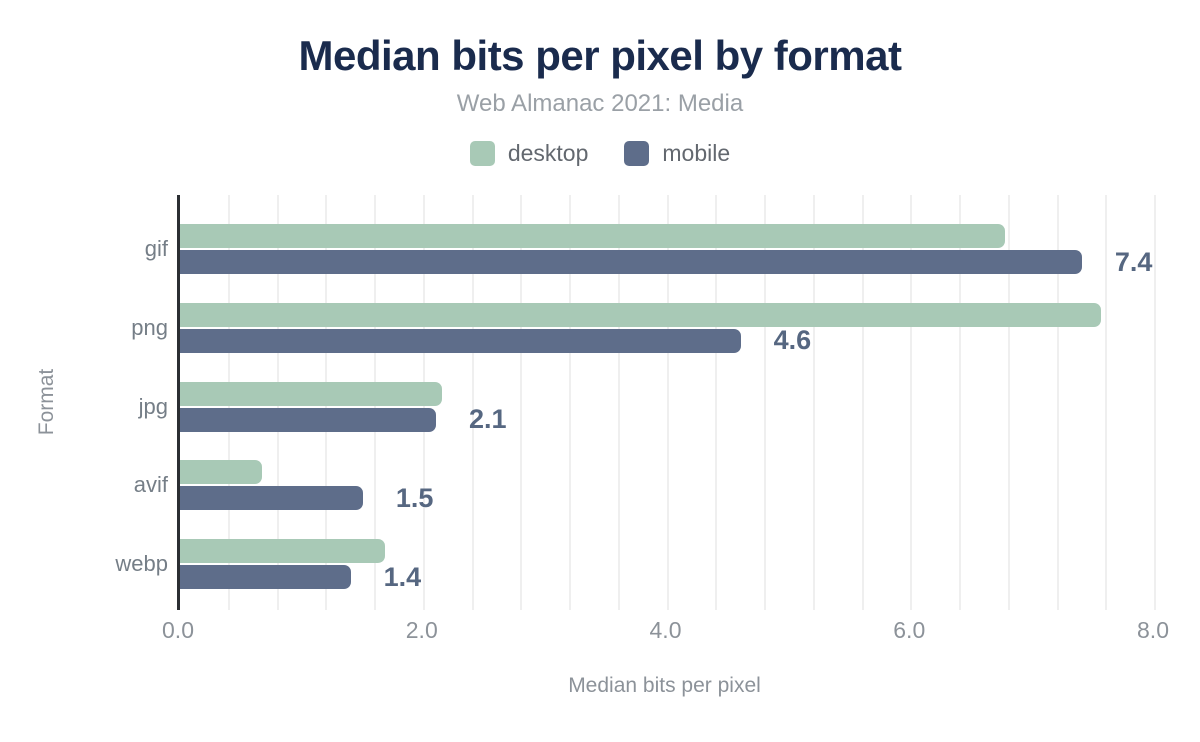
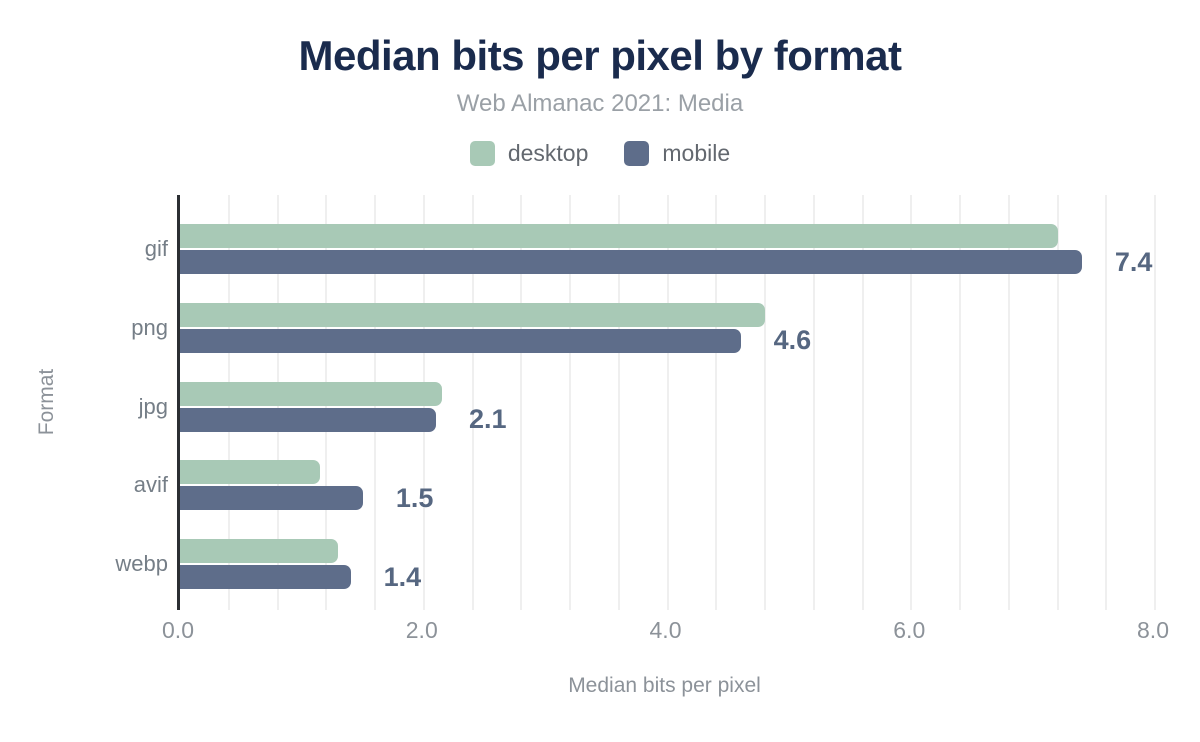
desktop/gif: 6.77 -> 7.20
desktop/png: 7.56 -> 4.80
desktop/avif: 0.67 -> 1.15
desktop/webp: 1.68 -> 1.30
